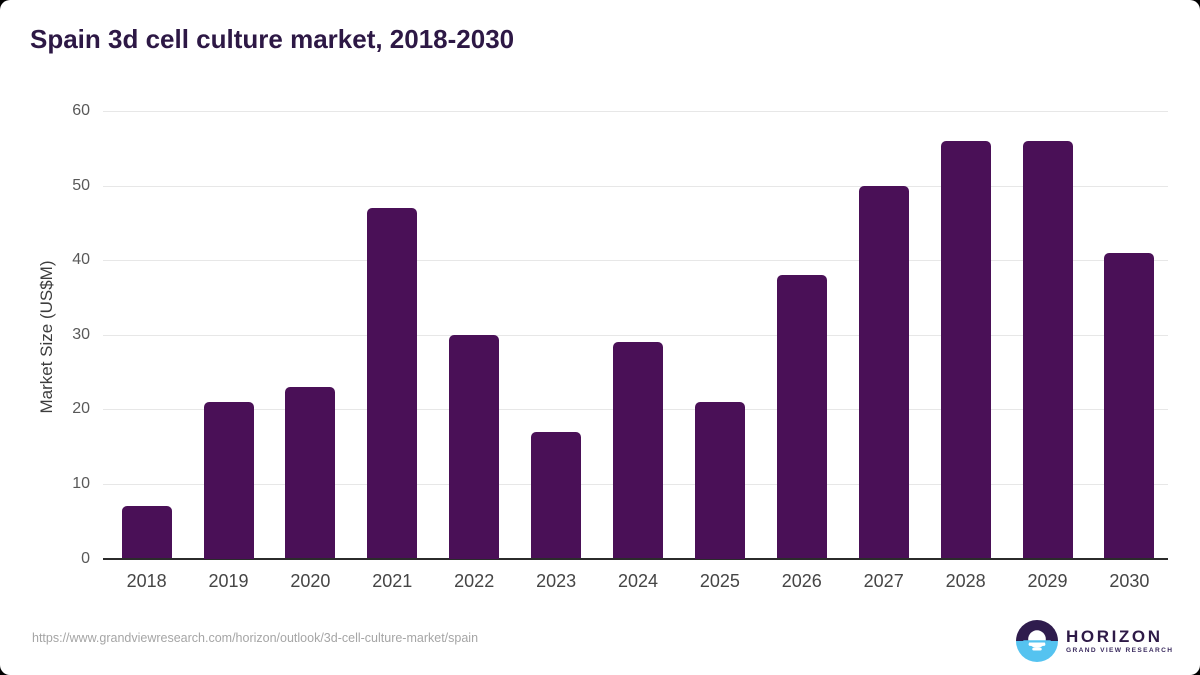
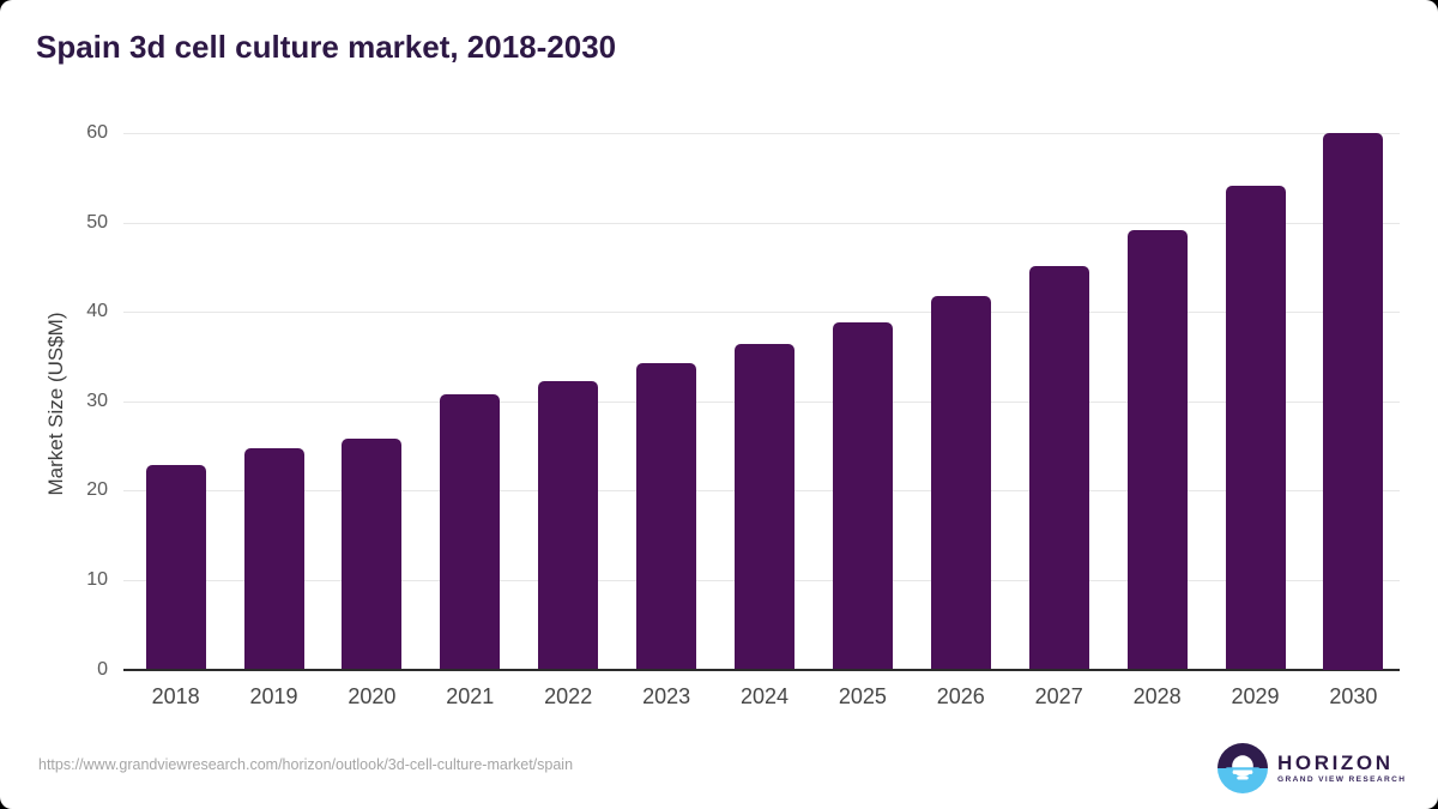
2018: 7 -> 23
2019: 21 -> 25
2020: 23 -> 26
2021: 47 -> 31
2022: 30 -> 32
2023: 17 -> 34
2024: 29 -> 36
2025: 21 -> 39
2026: 38 -> 42
2027: 50 -> 45
2028: 56 -> 49
2029: 56 -> 54
2030: 41 -> 60
